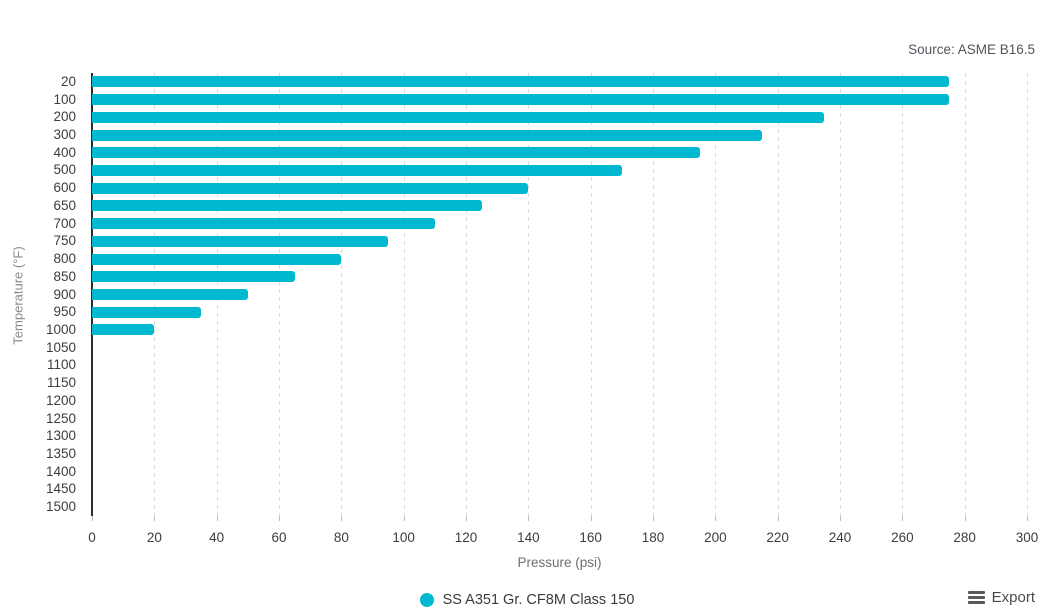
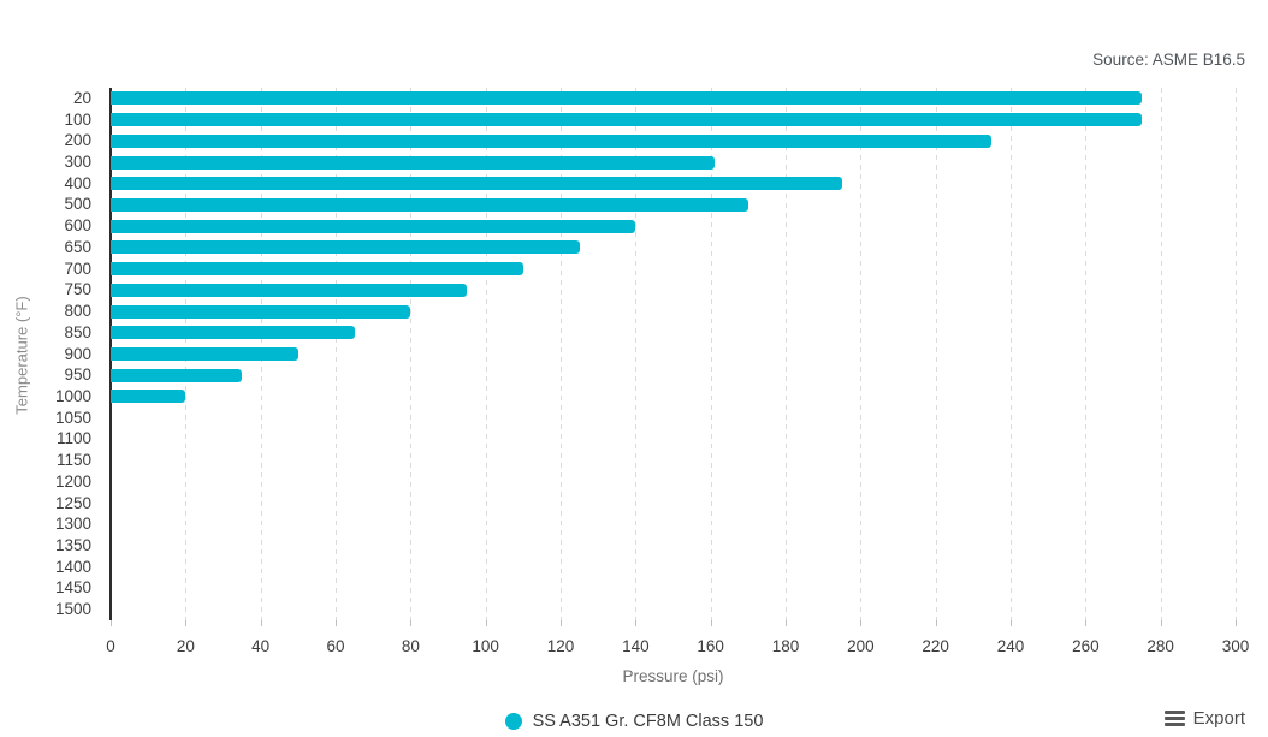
300: 215 -> 161
